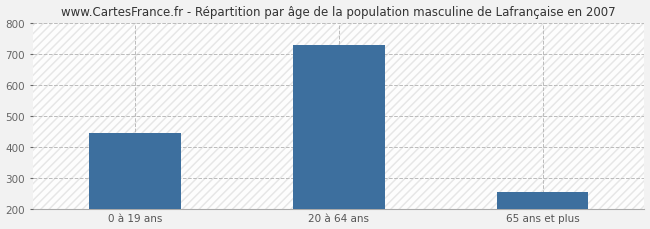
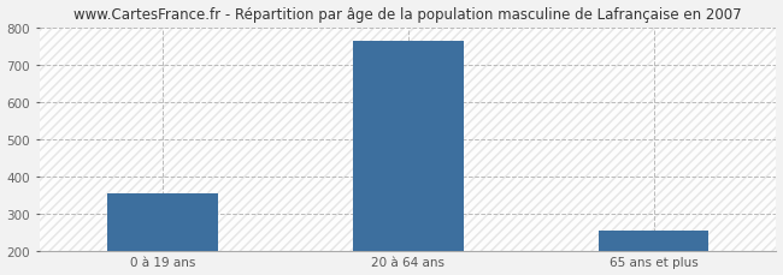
0 à 19 ans: 445 -> 354
20 à 64 ans: 730 -> 763
